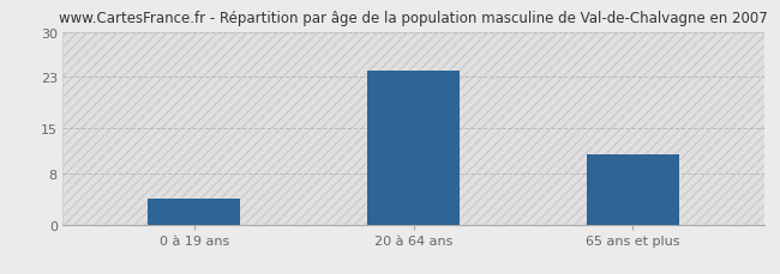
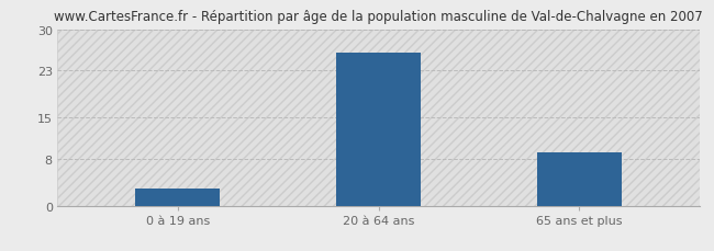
0 à 19 ans: 4 -> 3
20 à 64 ans: 24 -> 26
65 ans et plus: 11 -> 9
